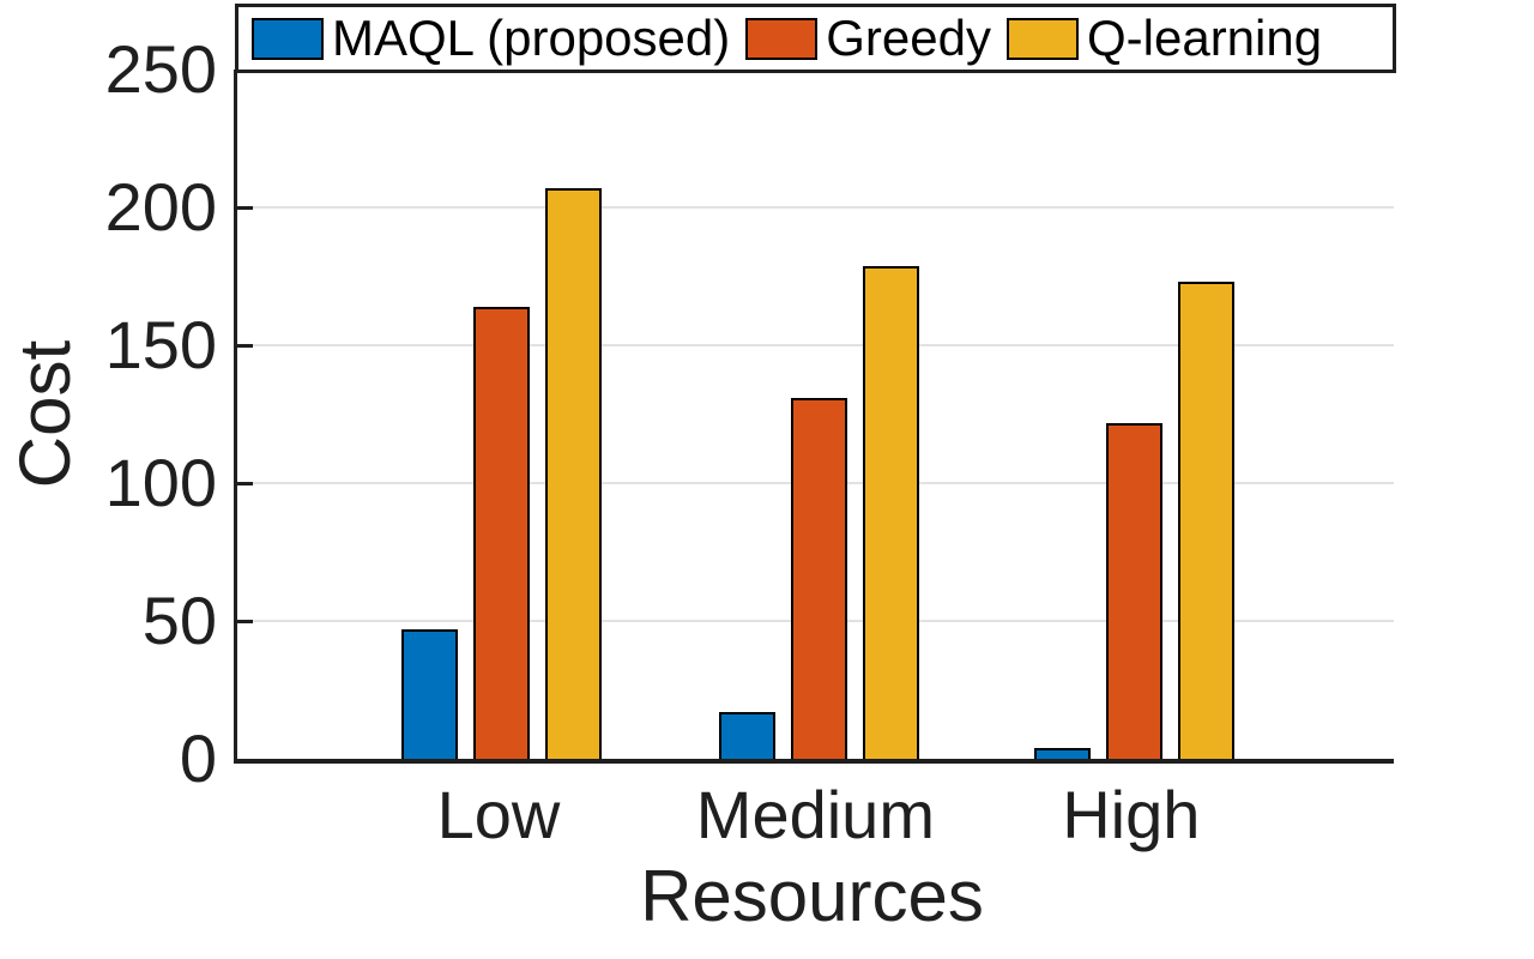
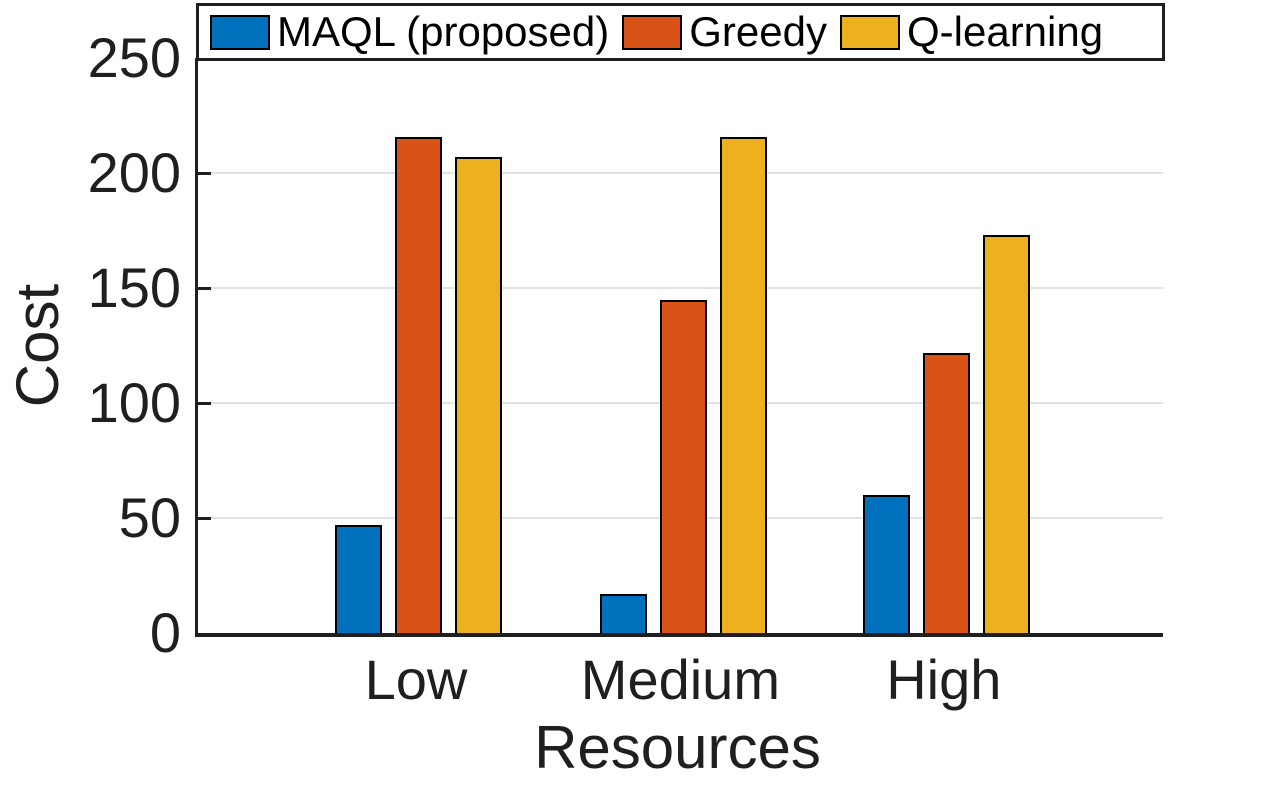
Greedy/Low: 163 -> 215
Greedy/Medium: 130 -> 144
Q-learning/Medium: 178 -> 215
MAQL (proposed)/High: 3 -> 59
